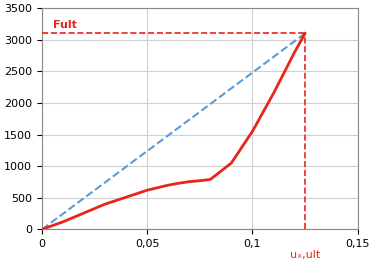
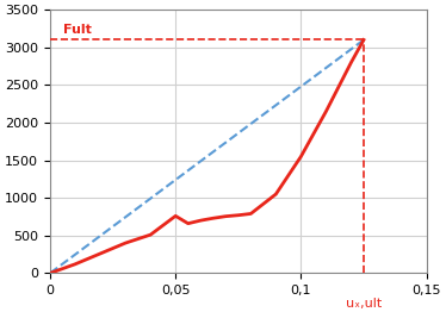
0,05: 620 -> 760
